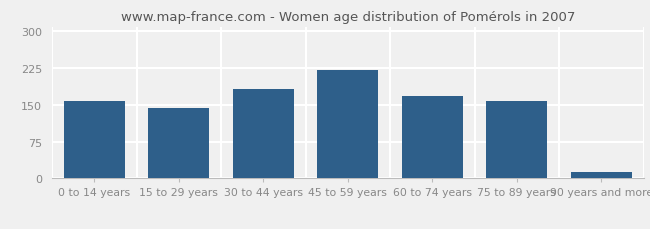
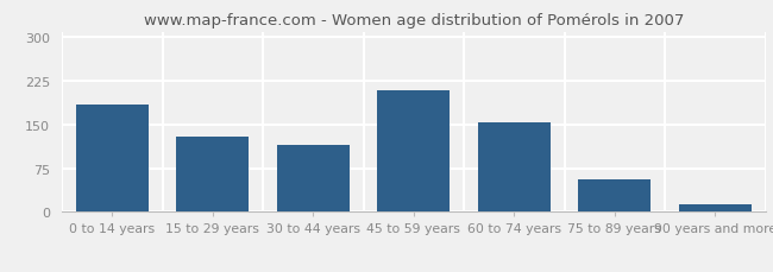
0 to 14 years: 158 -> 185
15 to 29 years: 143 -> 130
30 to 44 years: 183 -> 115
45 to 59 years: 222 -> 210
60 to 74 years: 168 -> 155
75 to 89 years: 158 -> 55
